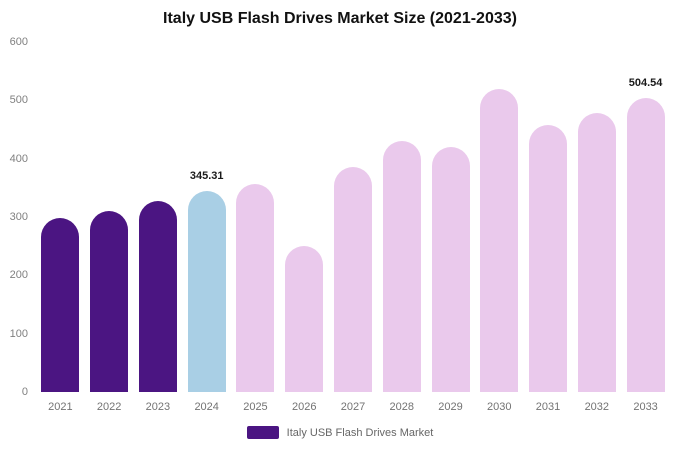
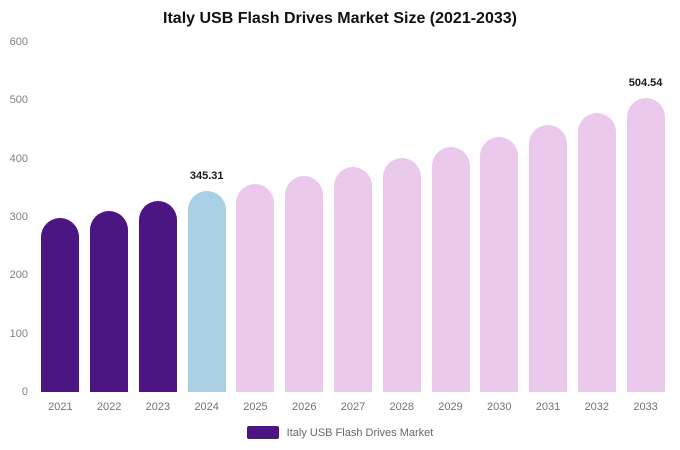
2026: 250 -> 370
2028: 430 -> 400
2030: 520 -> 440
